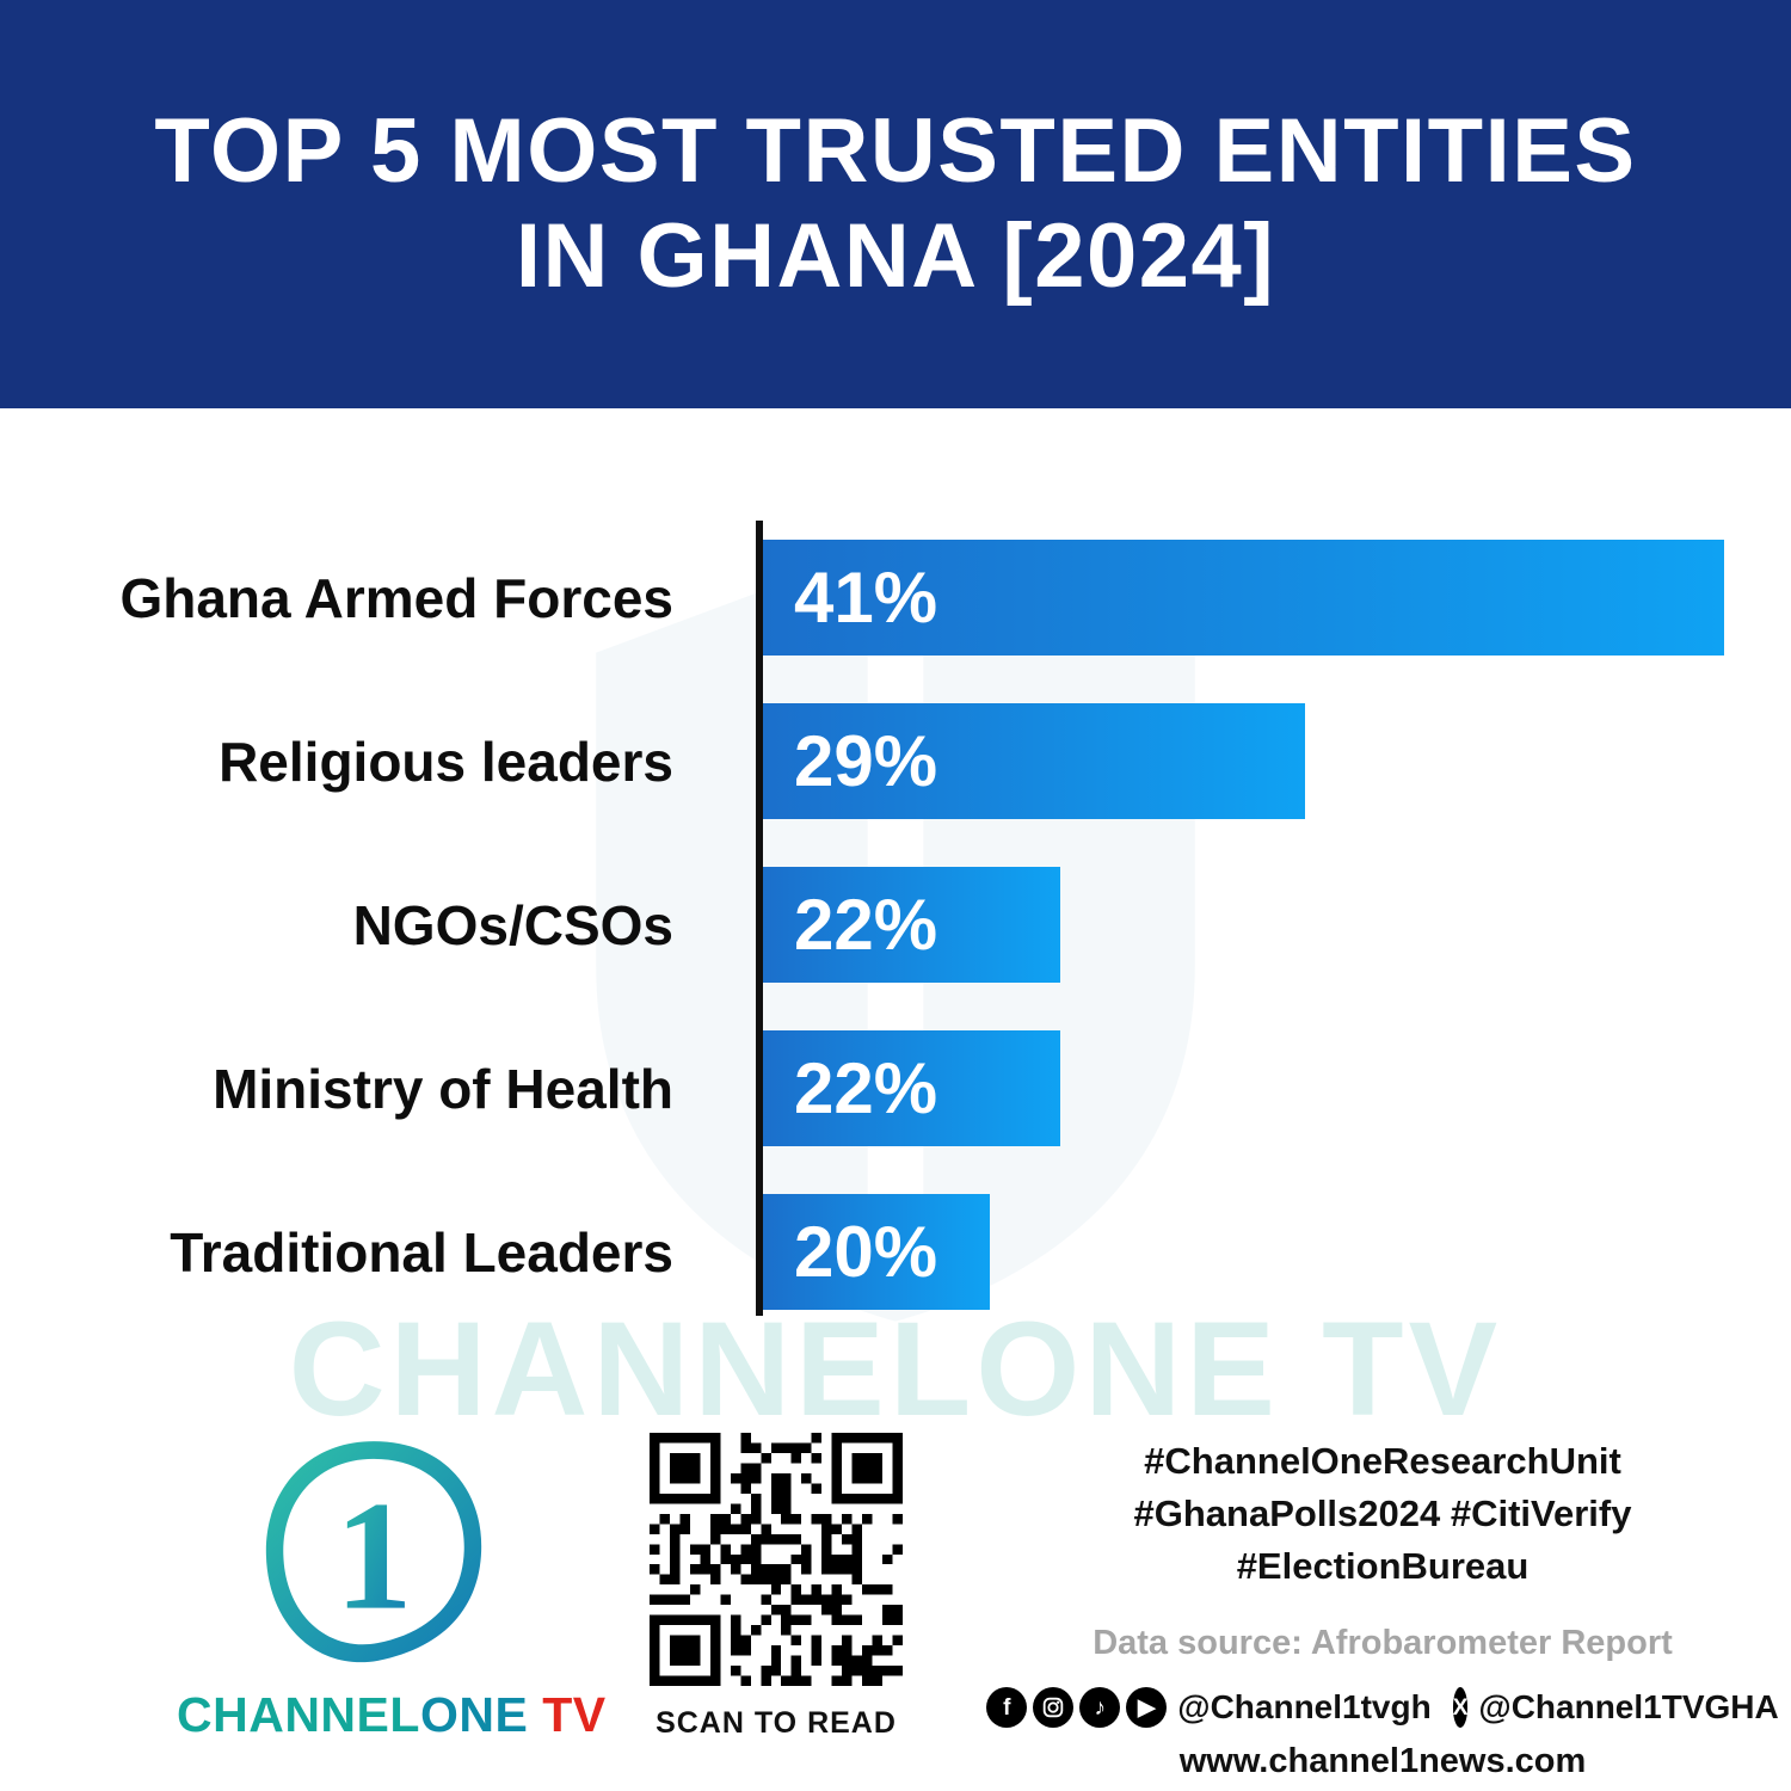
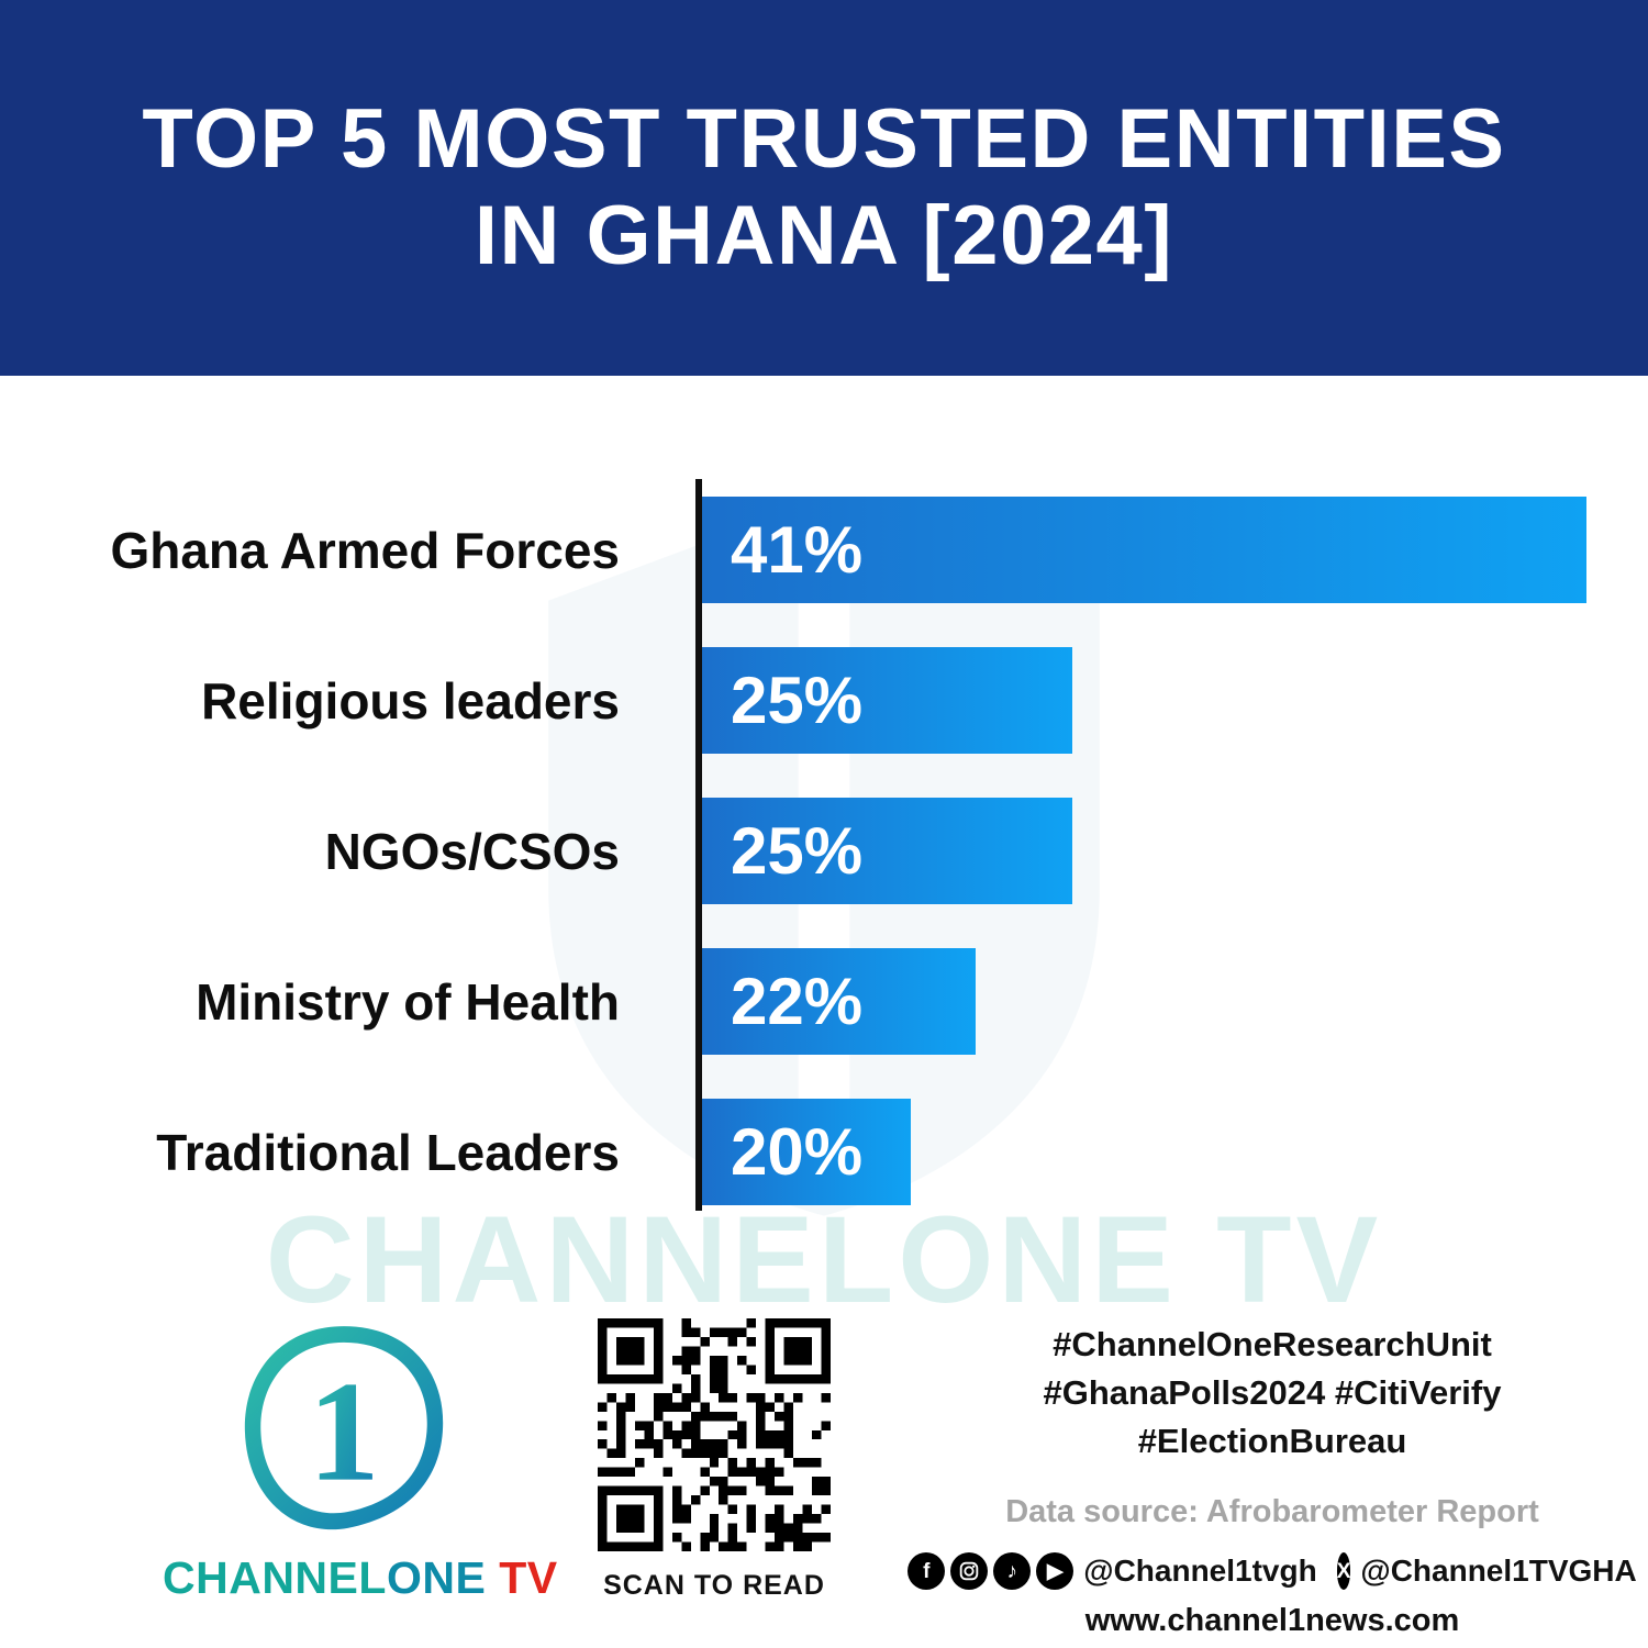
Religious leaders: 29% -> 25%
NGOs/CSOs: 22% -> 25%
